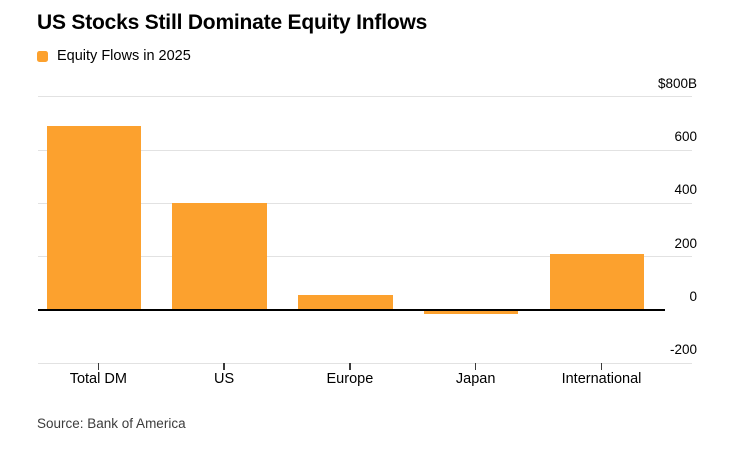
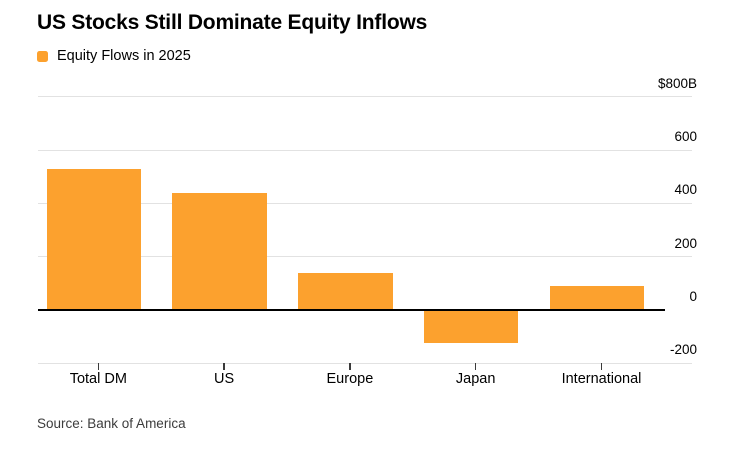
Total DM: $690B -> $530B
US: $400B -> $440B
Europe: $60B -> $140B
Japan: -$10B -> -$120B
International: $210B -> $90B
